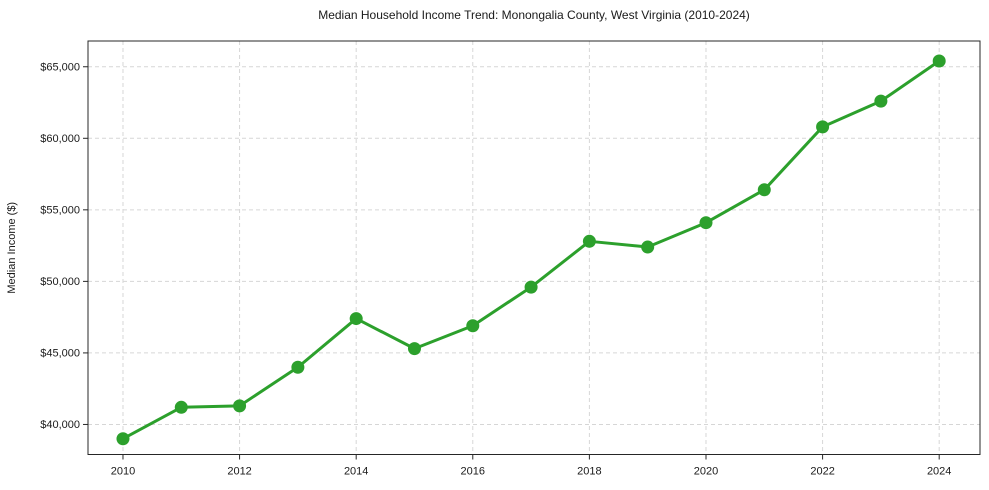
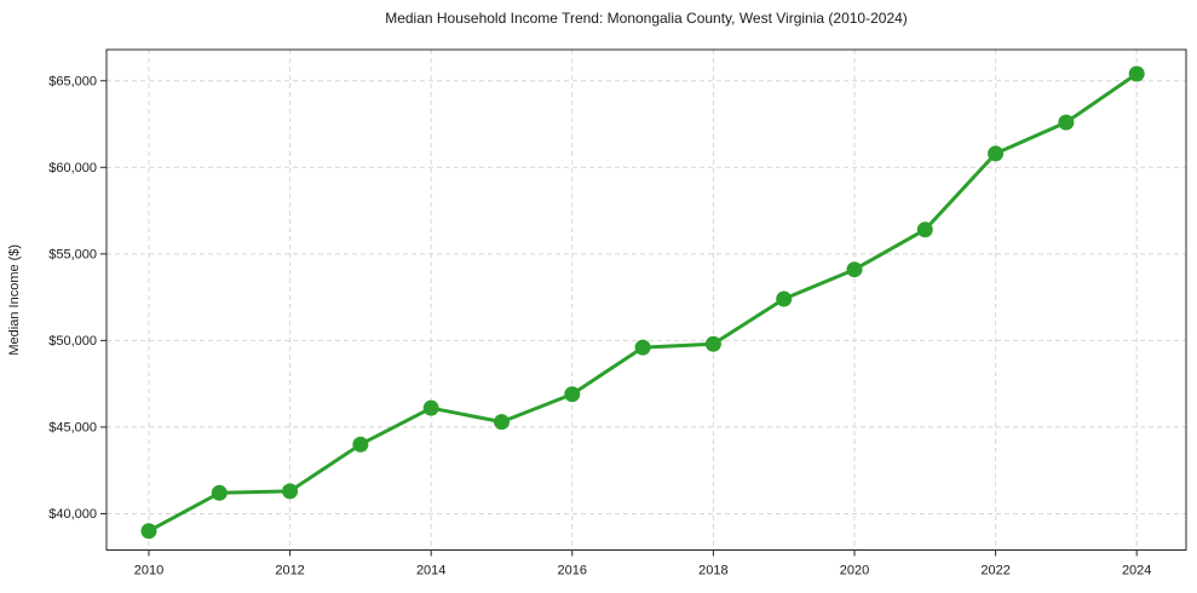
2014: $47400 -> $46100
2018: $52800 -> $49800
